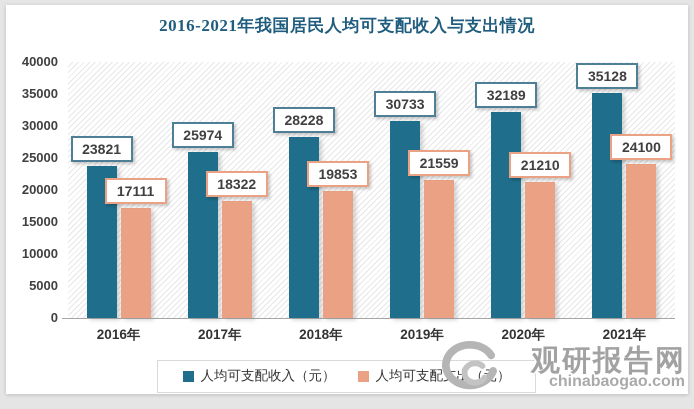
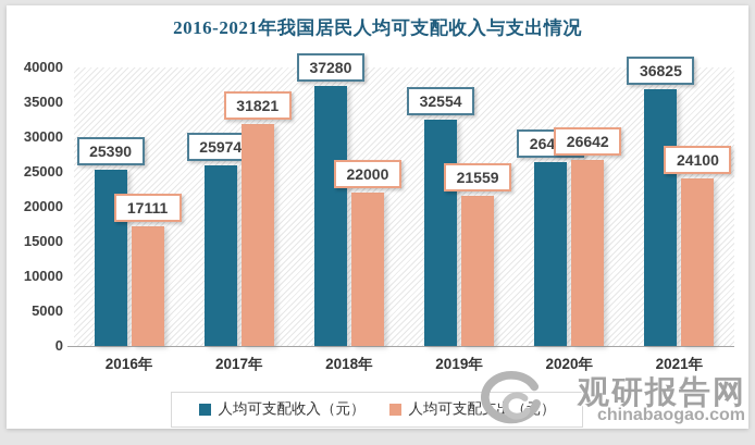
人均可支配收入（元）/2016年: 23821 -> 25390
人均可支配支出（元）/2017年: 18322 -> 31821
人均可支配收入（元）/2018年: 28228 -> 37280
人均可支配支出（元）/2018年: 19853 -> 22000
人均可支配收入（元）/2019年: 30733 -> 32554
人均可支配收入（元）/2020年: 32189 -> 26402
人均可支配支出（元）/2020年: 21210 -> 26642
人均可支配收入（元）/2021年: 35128 -> 36825
